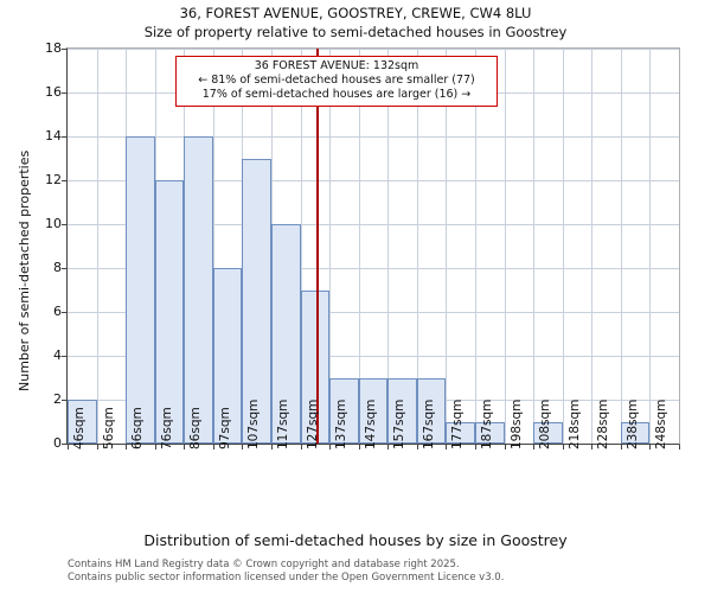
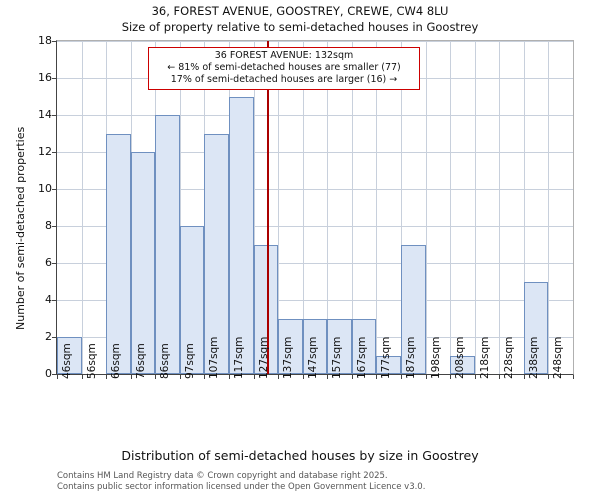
66sqm: 14 -> 13
117sqm: 10 -> 15
187sqm: 1 -> 7
238sqm: 1 -> 5
